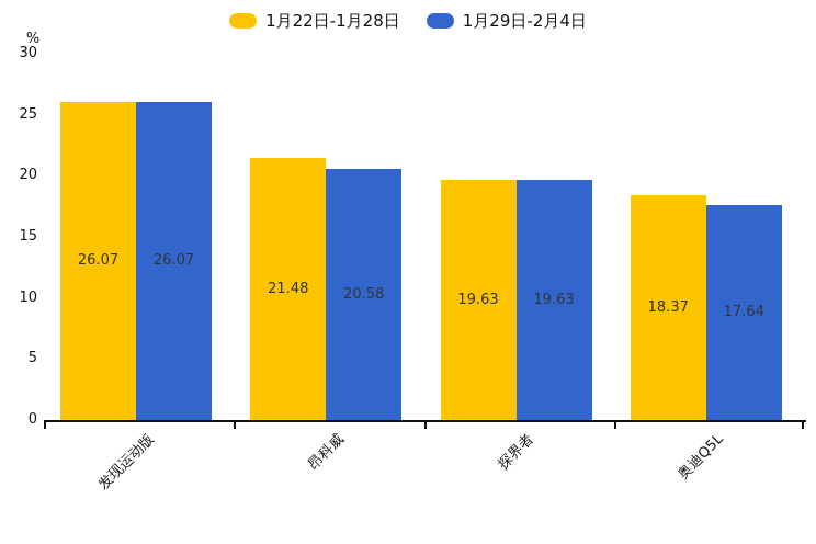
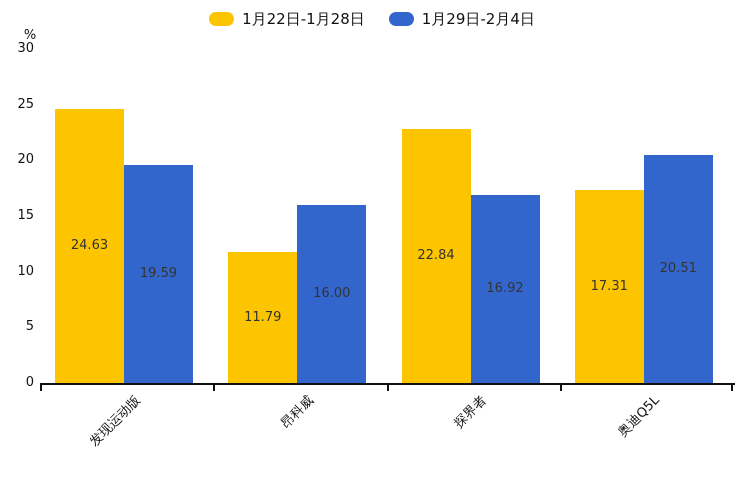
1月22日-1月28日/发现运动版: 26.07 -> 24.63
1月29日-2月4日/发现运动版: 26.07 -> 19.59
1月22日-1月28日/昂科威: 21.48 -> 11.79
1月29日-2月4日/昂科威: 20.58 -> 16.00
1月22日-1月28日/探界者: 19.63 -> 22.84
1月29日-2月4日/探界者: 19.63 -> 16.92
1月22日-1月28日/奥迪Q5L: 18.37 -> 17.31
1月29日-2月4日/奥迪Q5L: 17.64 -> 20.51
